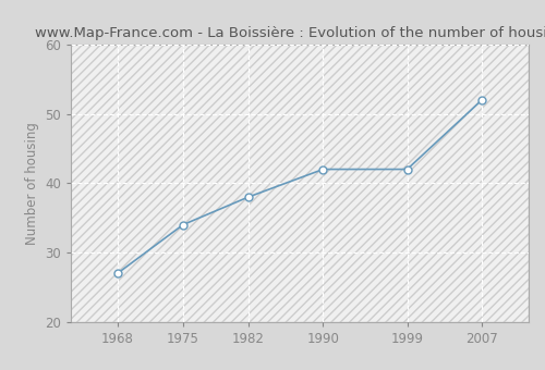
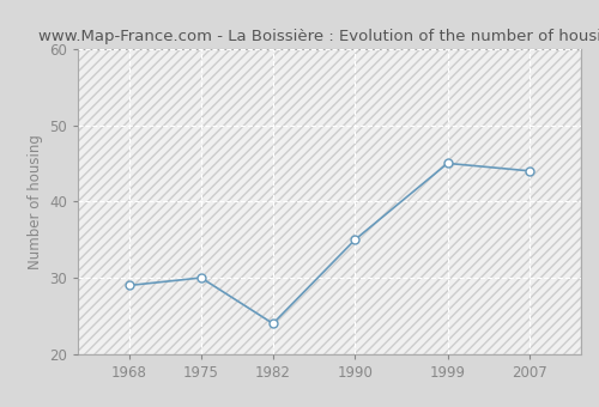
1968: 27 -> 29
1975: 34 -> 30
1982: 38 -> 24
1990: 42 -> 35
1999: 42 -> 45
2007: 52 -> 44
